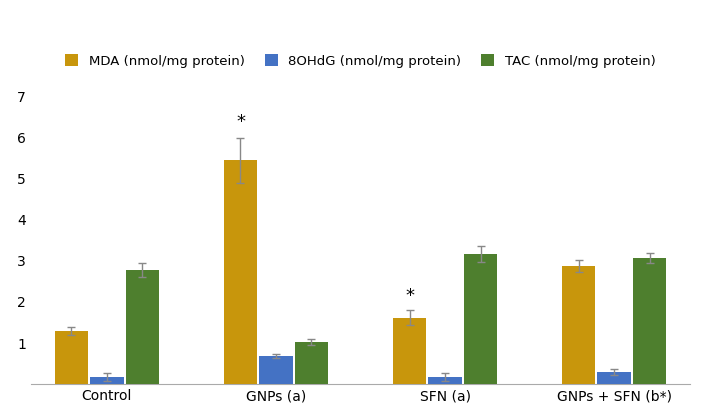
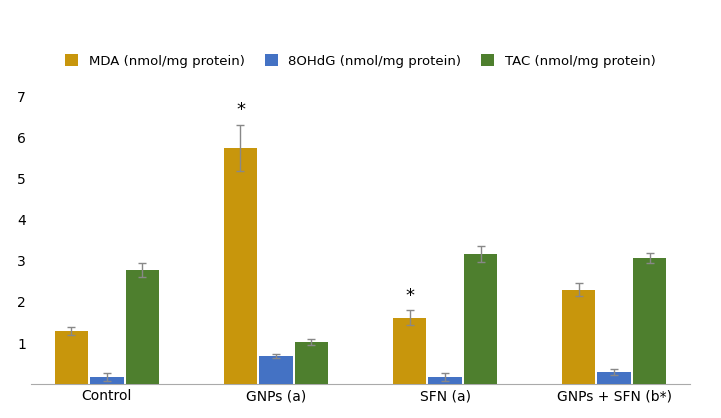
MDA (nmol/mg protein)/GNPs (a): 5.45 -> 5.75
MDA (nmol/mg protein)/GNPs + SFN (b*): 2.88 -> 2.30
